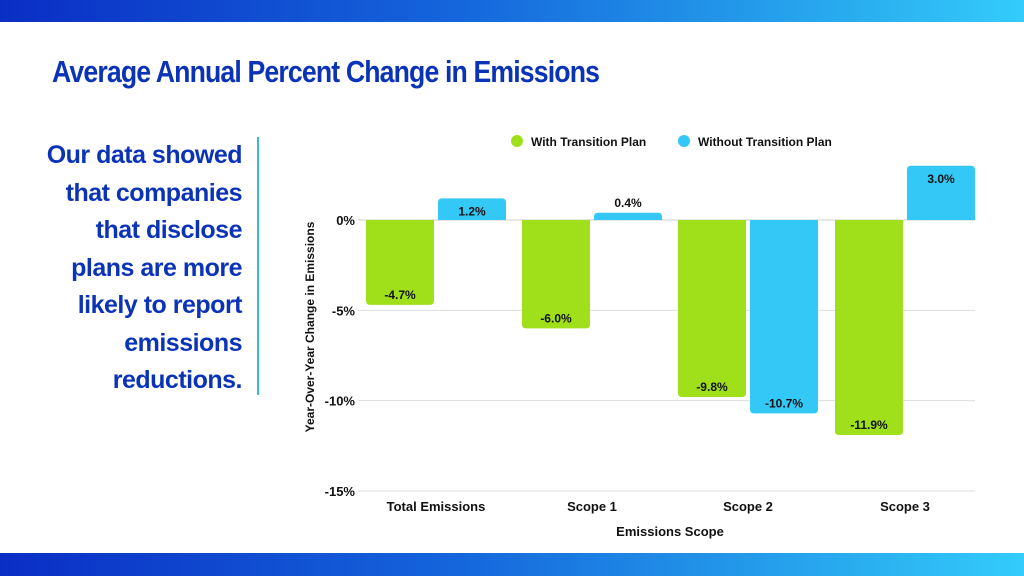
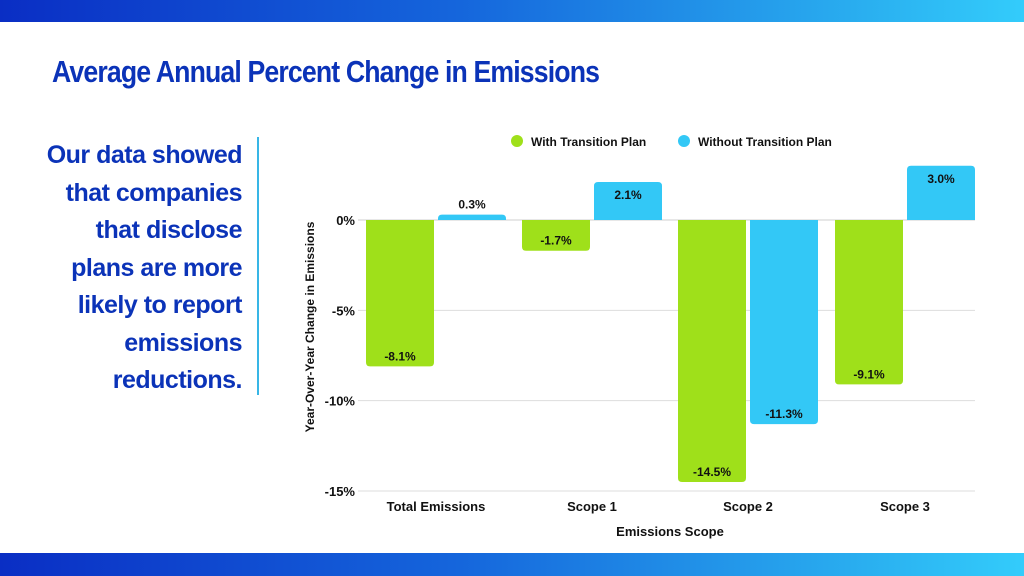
With Transition Plan/Total Emissions: -4.7% -> -8.1%
Without Transition Plan/Total Emissions: 1.2% -> 0.3%
With Transition Plan/Scope 1: -6.0% -> -1.7%
Without Transition Plan/Scope 1: 0.4% -> 2.1%
With Transition Plan/Scope 2: -9.8% -> -14.5%
Without Transition Plan/Scope 2: -10.7% -> -11.3%
With Transition Plan/Scope 3: -11.9% -> -9.1%
